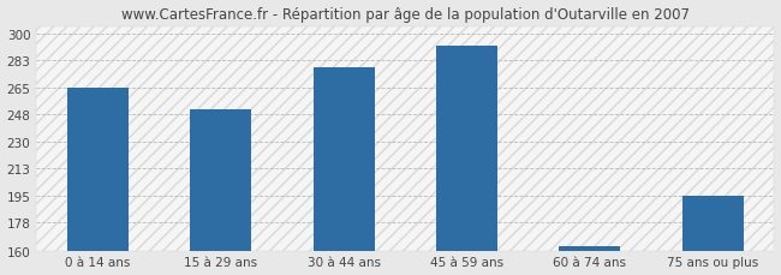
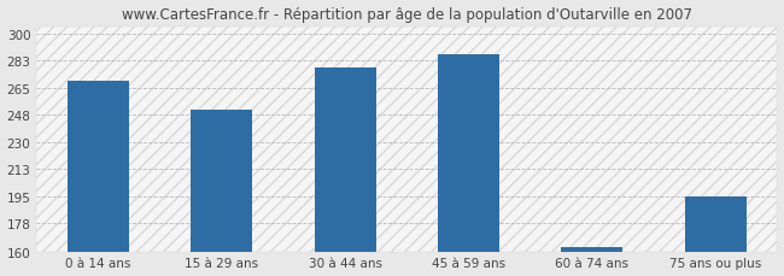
0 à 14 ans: 265 -> 270
45 à 59 ans: 292 -> 287
